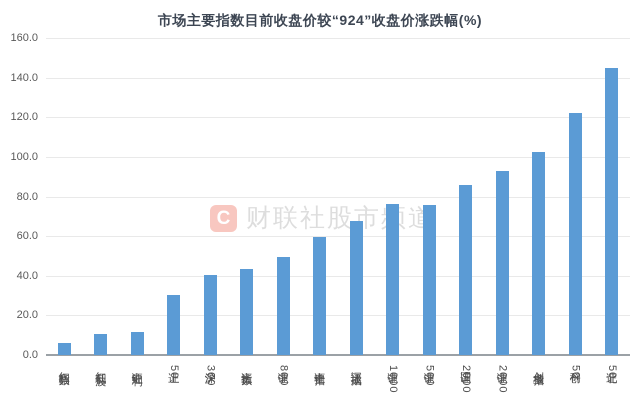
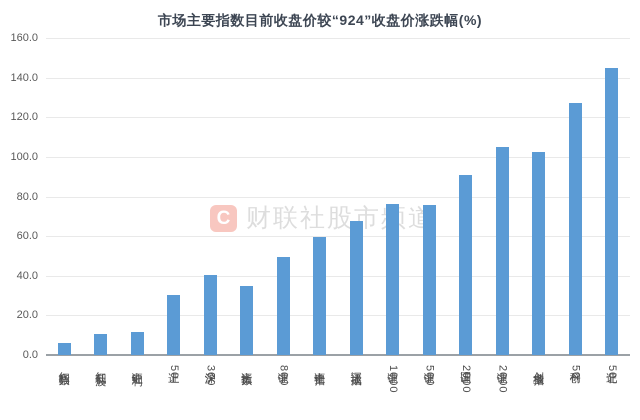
上证指数: 44 -> 35
国证2000: 86 -> 91
中证2000: 93 -> 105
科创50: 122 -> 127
